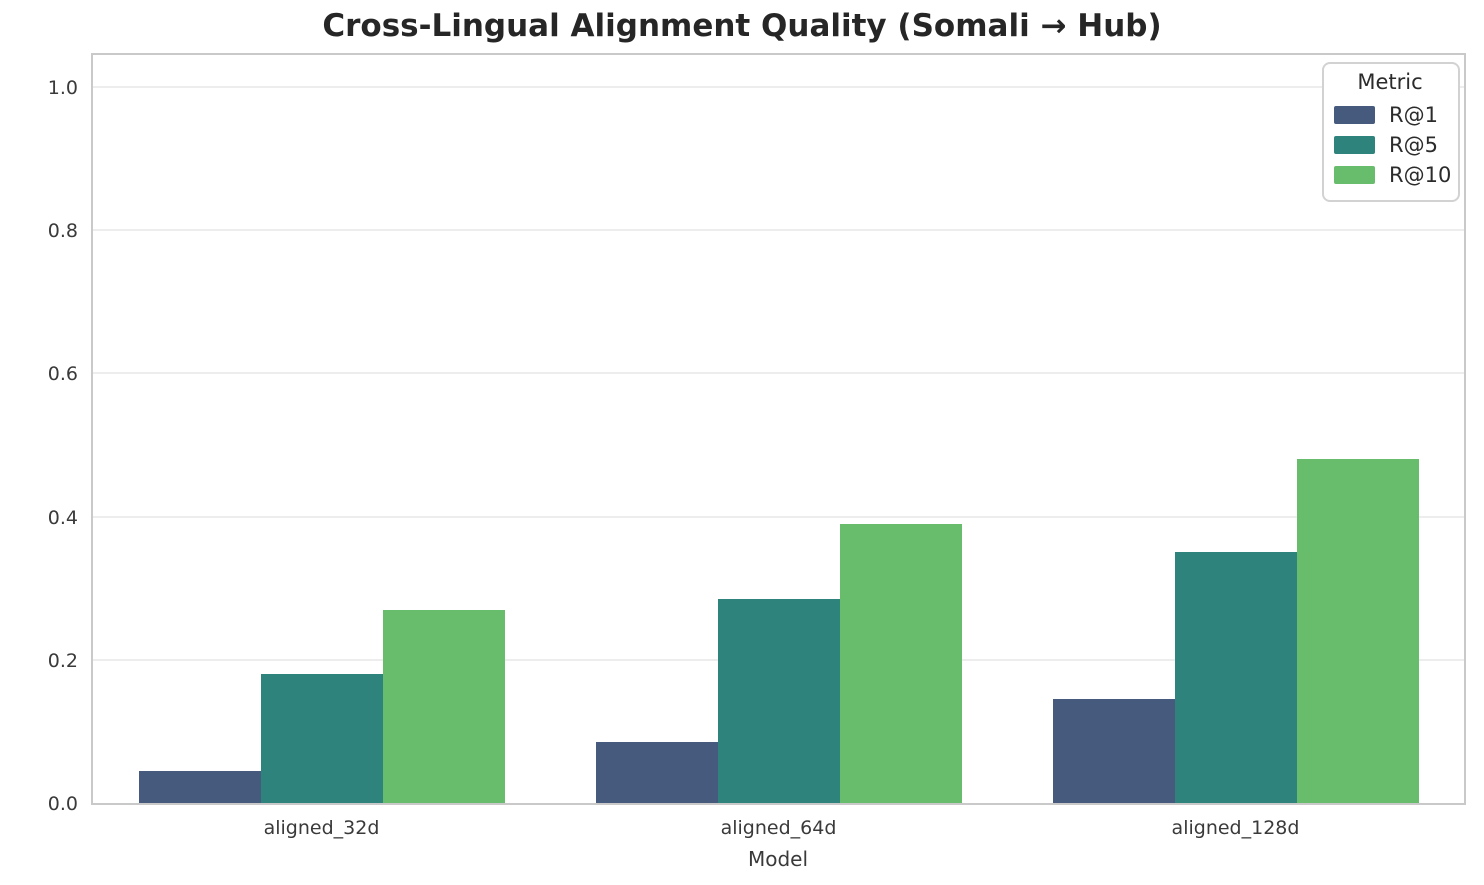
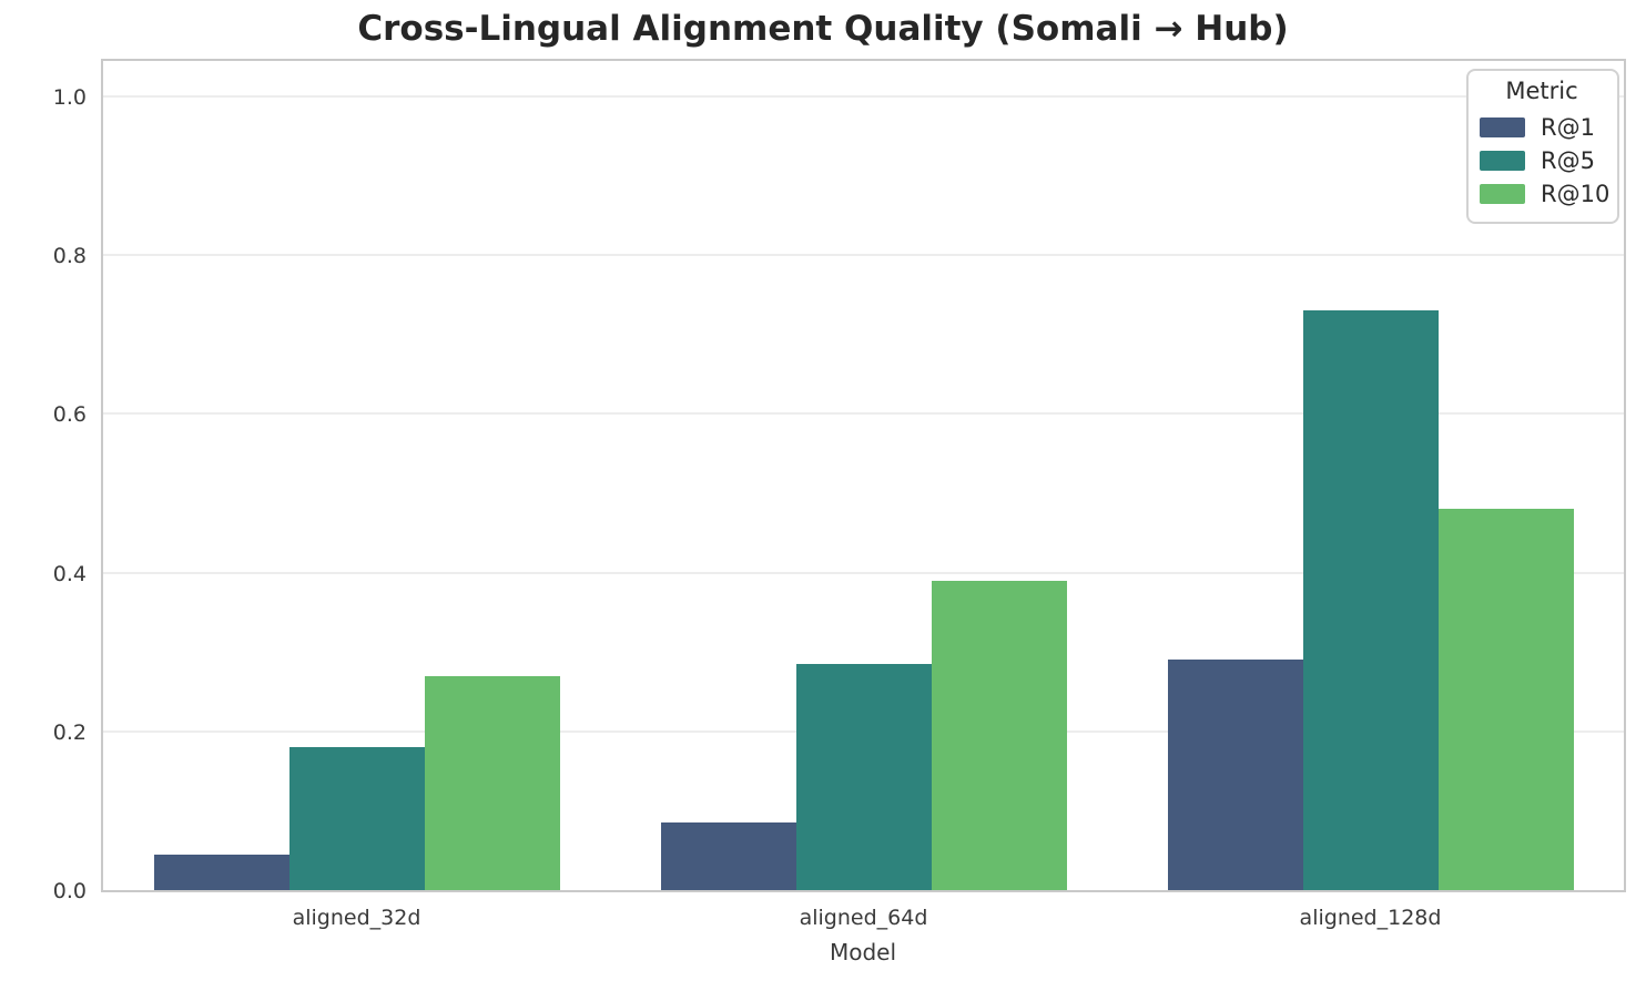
R@1/aligned_128d: 0.14 -> 0.29
R@5/aligned_128d: 0.35 -> 0.73
